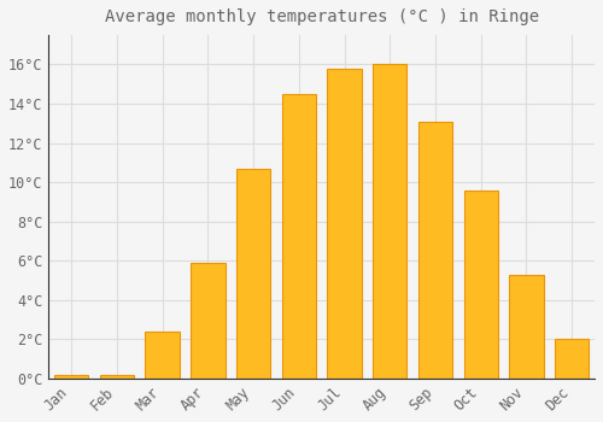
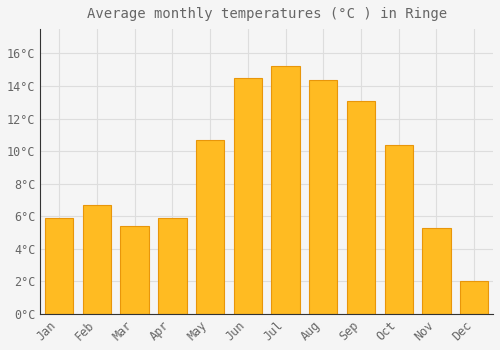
Jan: 0.2°C -> 5.9°C
Feb: 0.2°C -> 6.7°C
Mar: 2.4°C -> 5.4°C
Jul: 15.8°C -> 15.2°C
Aug: 16.0°C -> 14.4°C
Oct: 9.6°C -> 10.4°C
